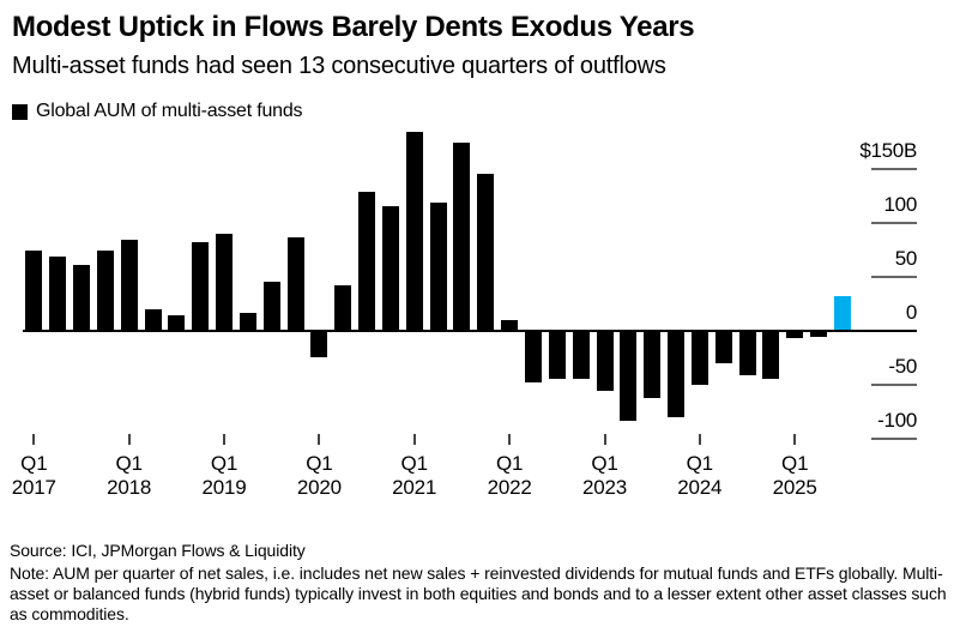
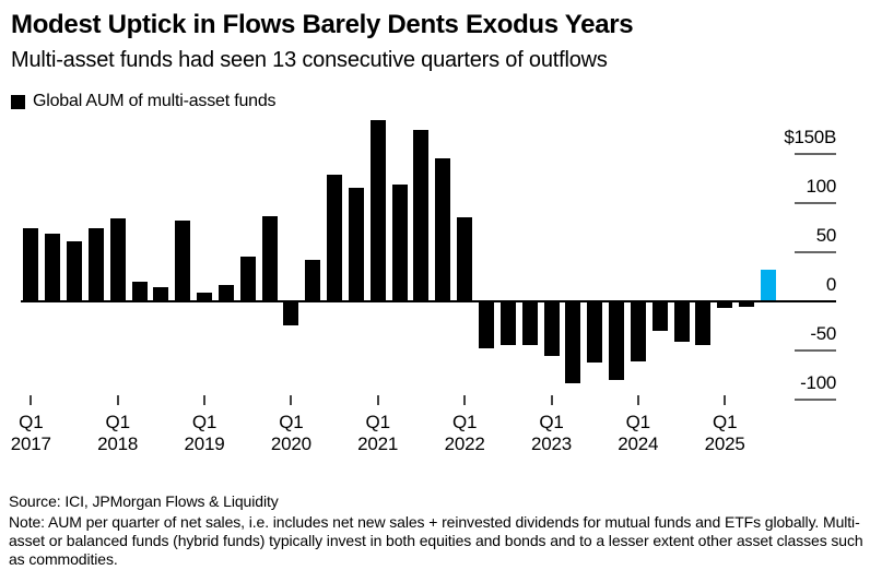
Q1 2019: $90B -> $10B
Q1 2022: $10B -> $90B
Q1 2024: -$50B -> -$60B
